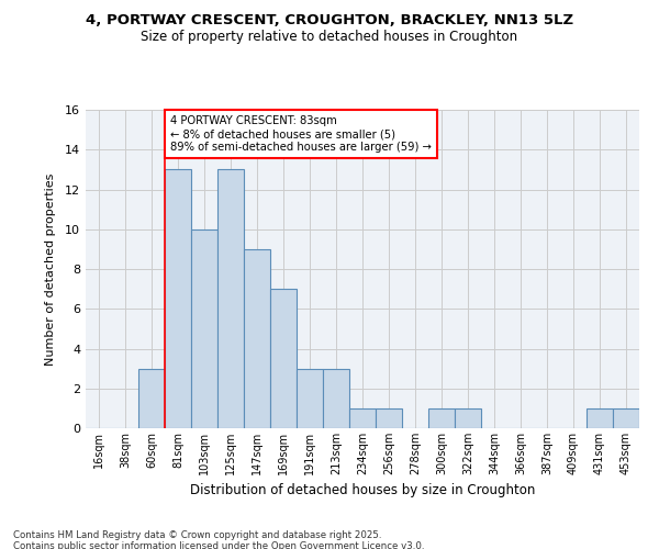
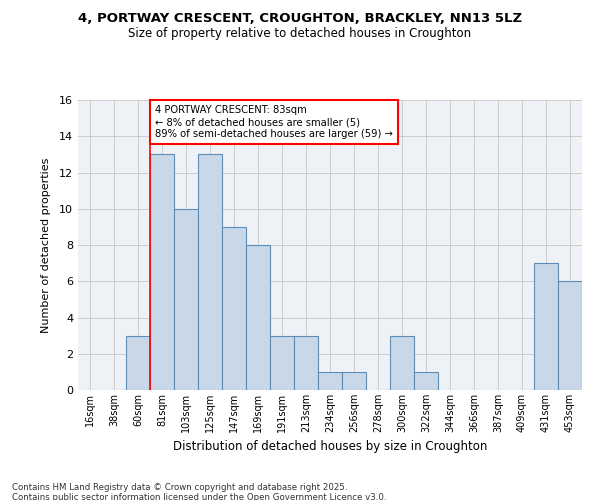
169sqm: 7 -> 8
300sqm: 1 -> 3
431sqm: 1 -> 7
453sqm: 1 -> 6
